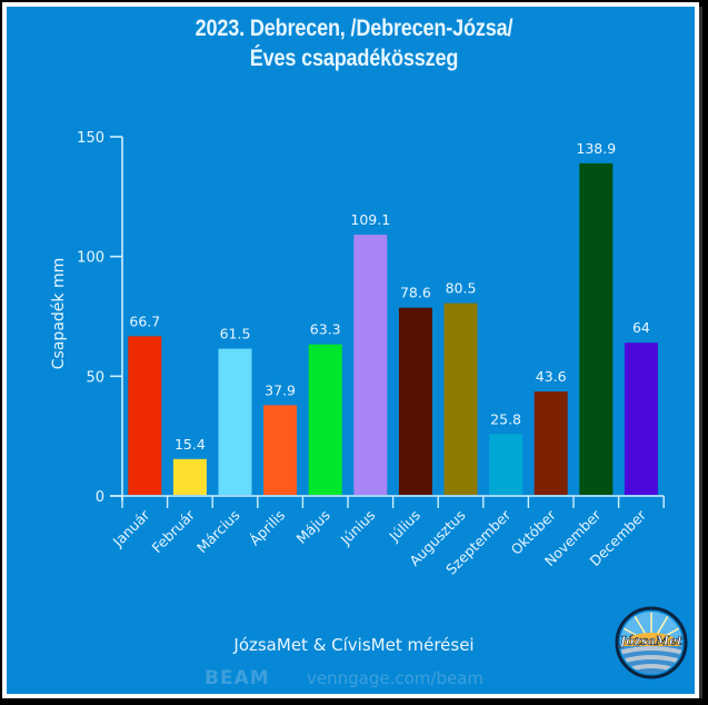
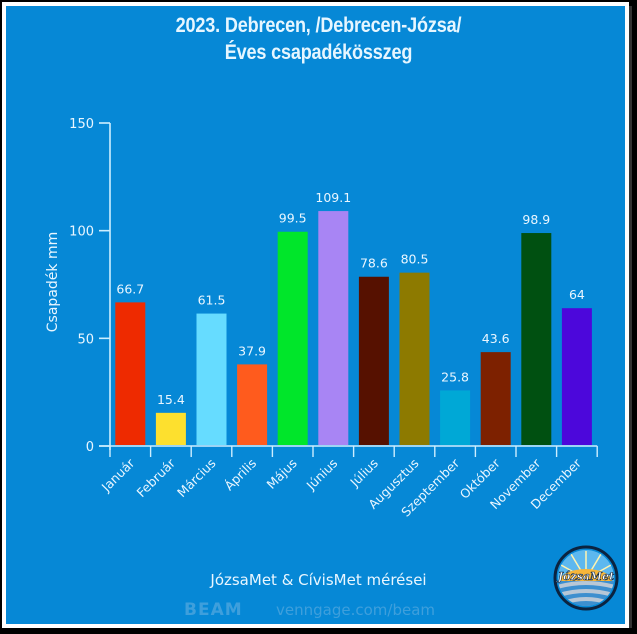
Május: 63.3 -> 99.5
November: 138.9 -> 98.9
